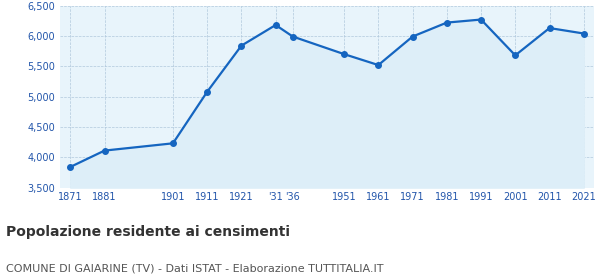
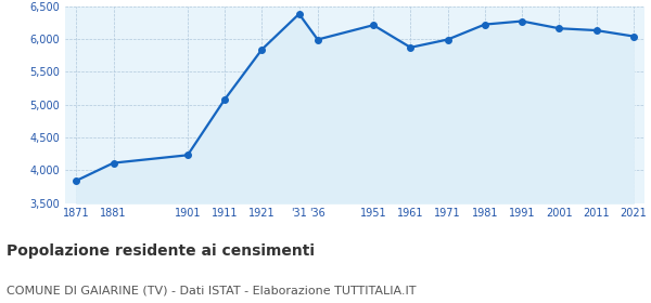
'31: 6,180 -> 6,380
1951: 5,700 -> 6,210
1961: 5,520 -> 5,870
2001: 5,680 -> 6,160
